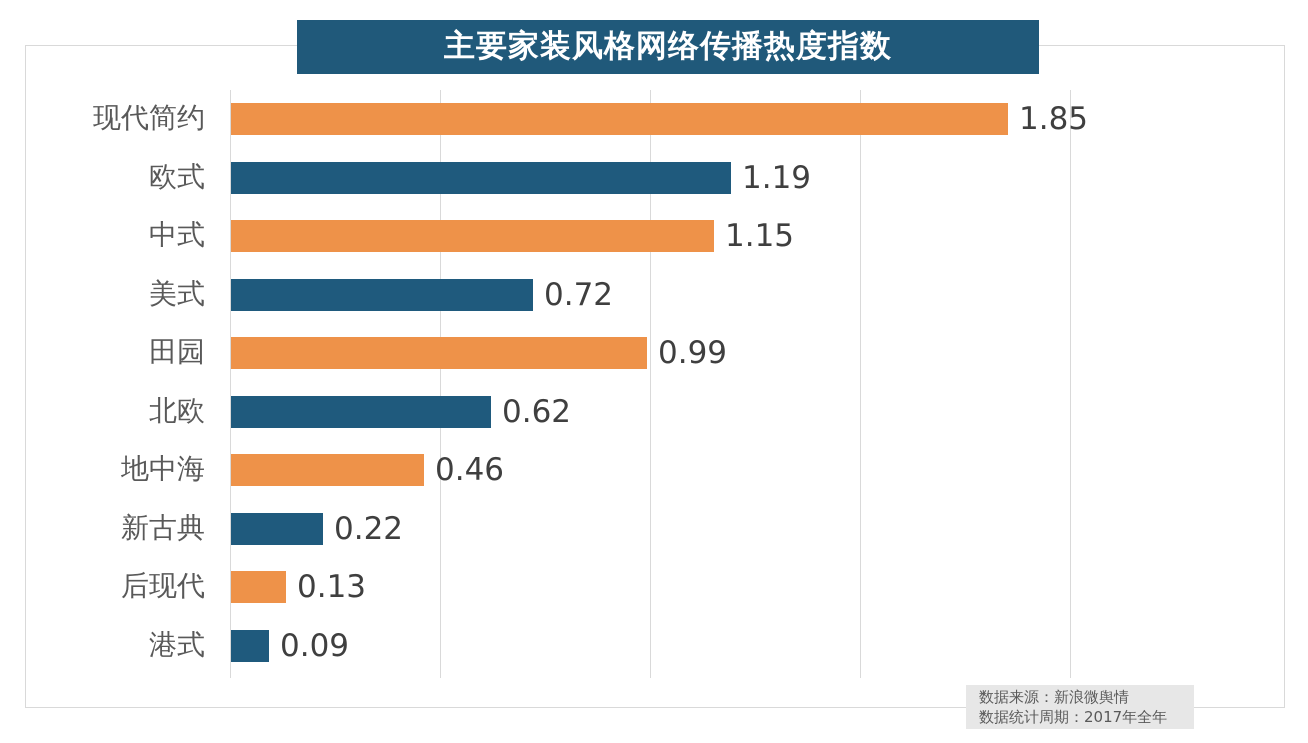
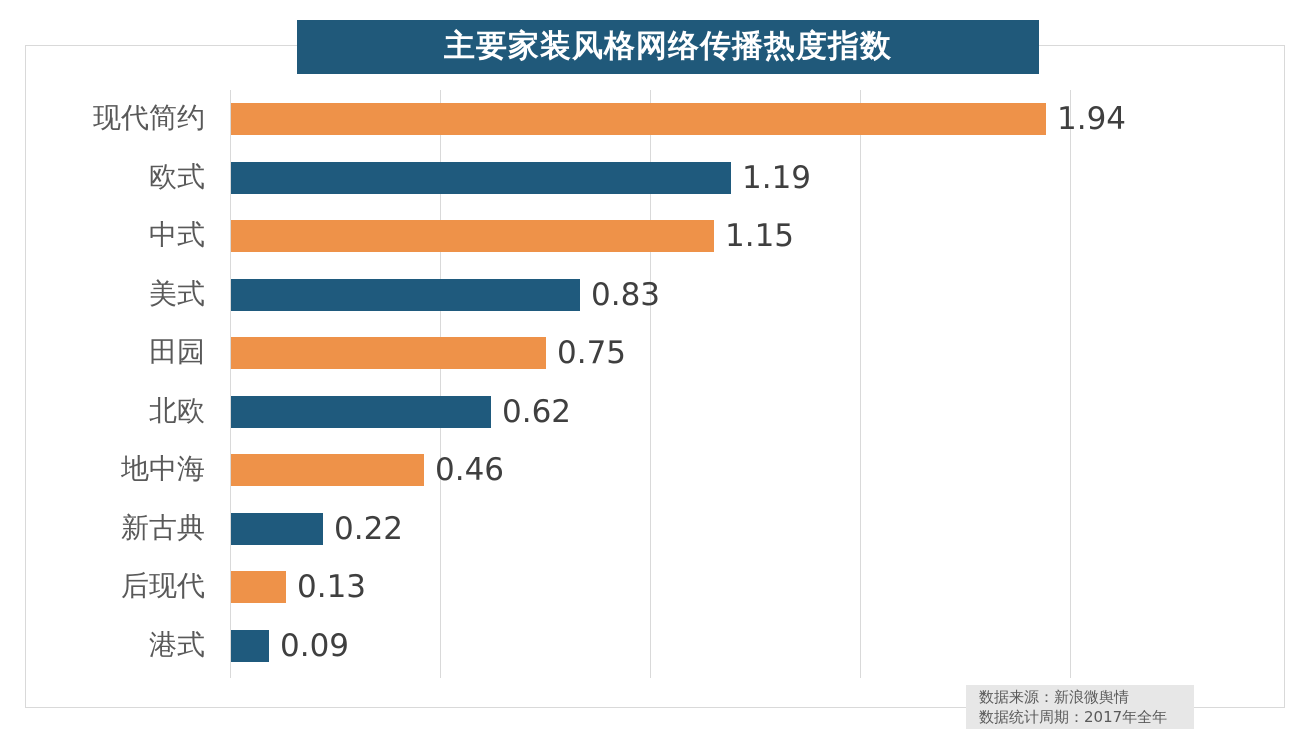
现代简约: 1.85 -> 1.94
美式: 0.72 -> 0.83
田园: 0.99 -> 0.75
